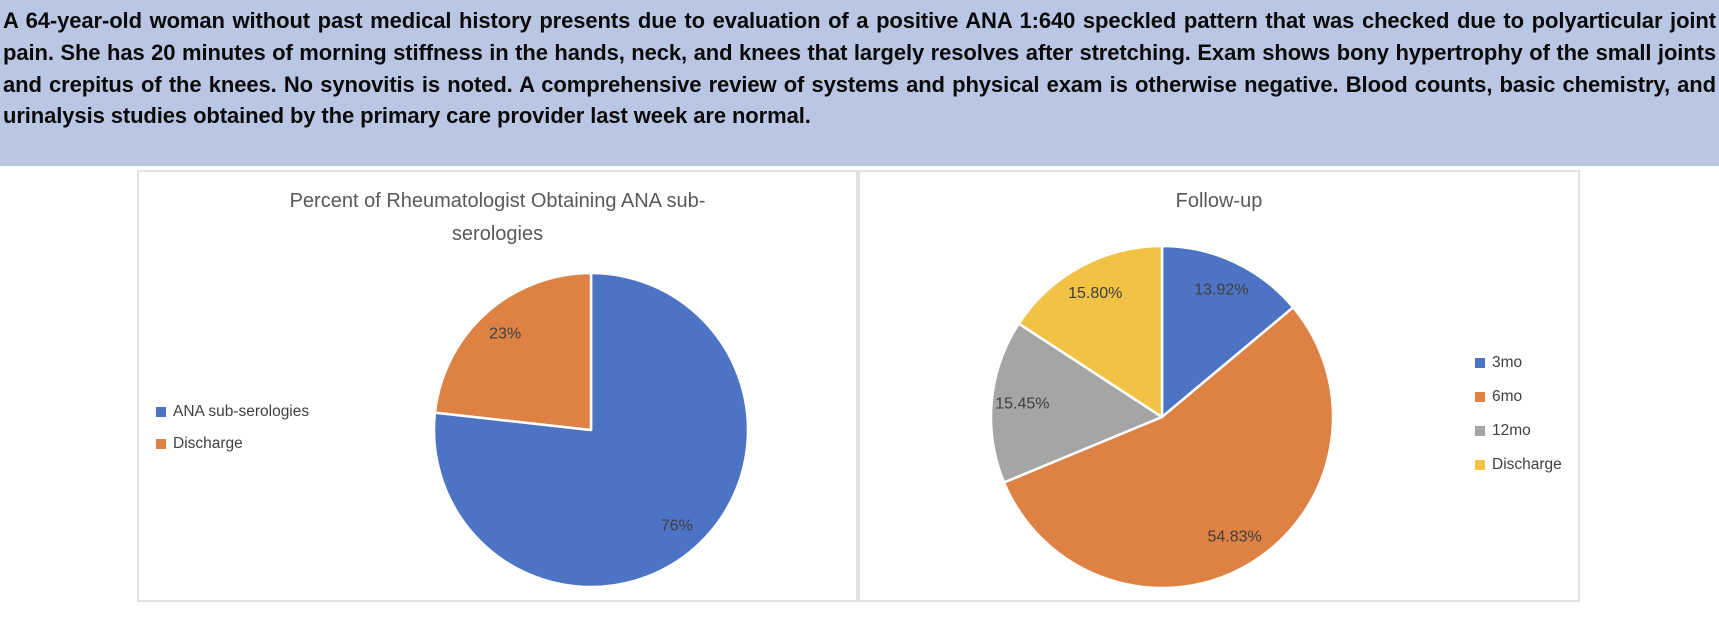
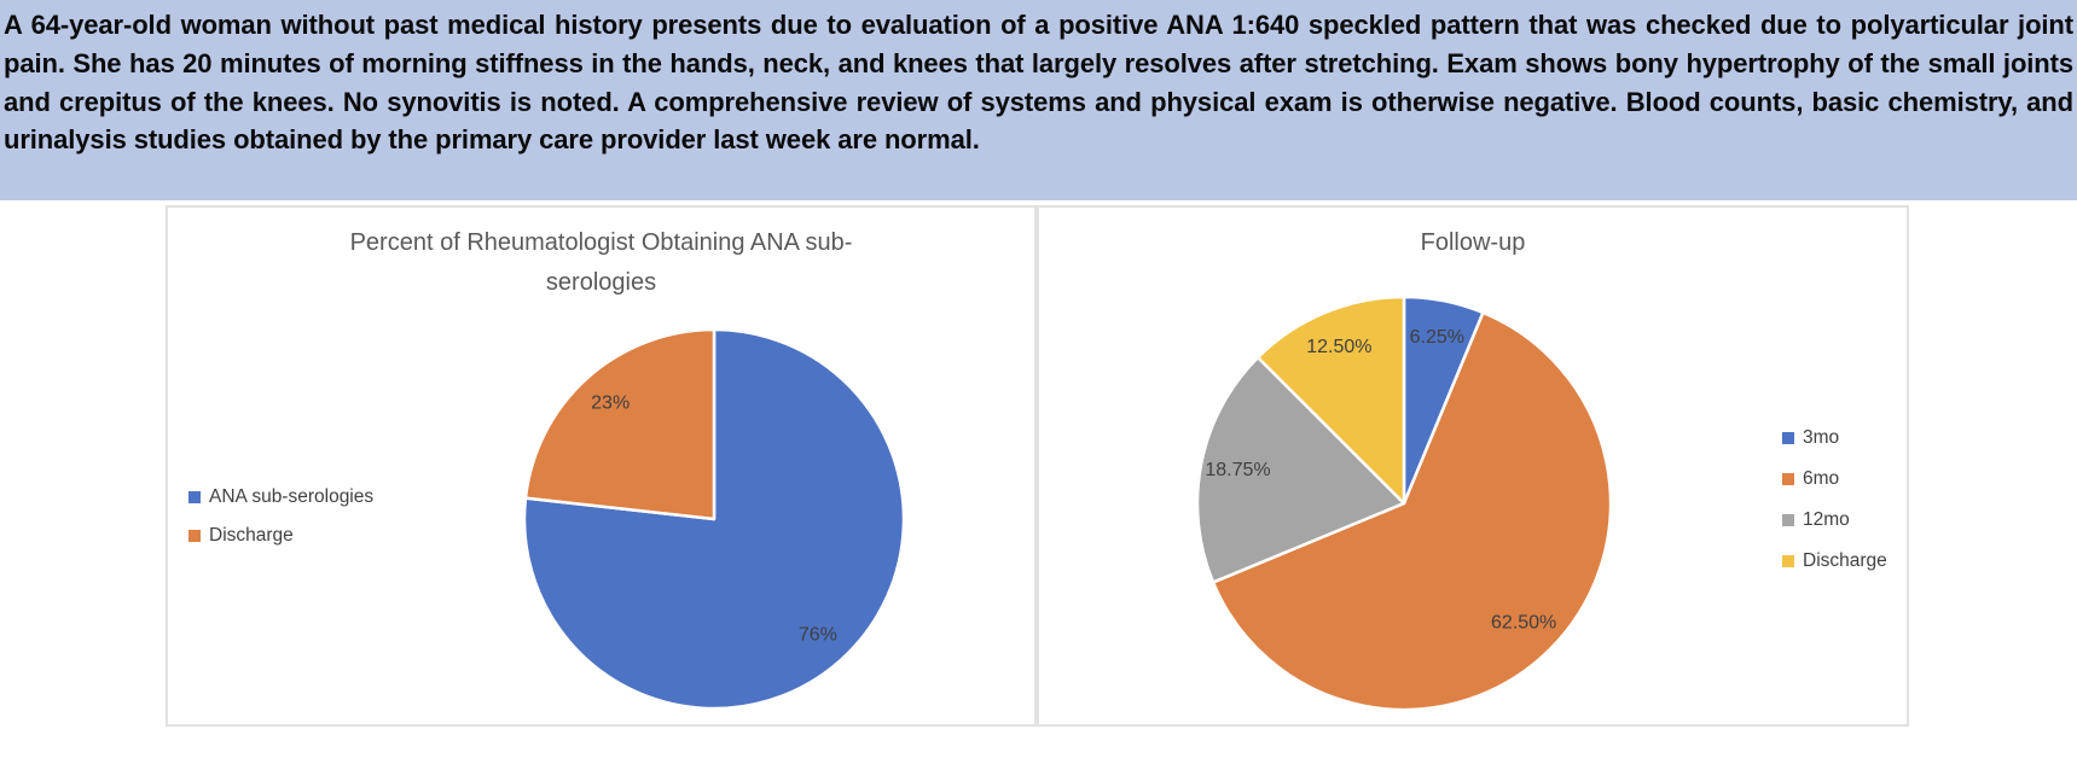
Follow-up/3mo: 13.92% -> 6.25%
Follow-up/6mo: 54.83% -> 62.50%
Follow-up/12mo: 15.45% -> 18.75%
Follow-up/Discharge: 15.80% -> 12.50%
